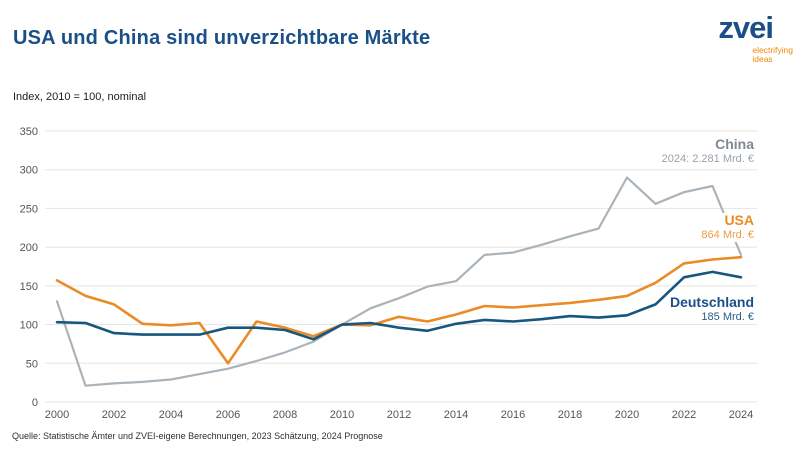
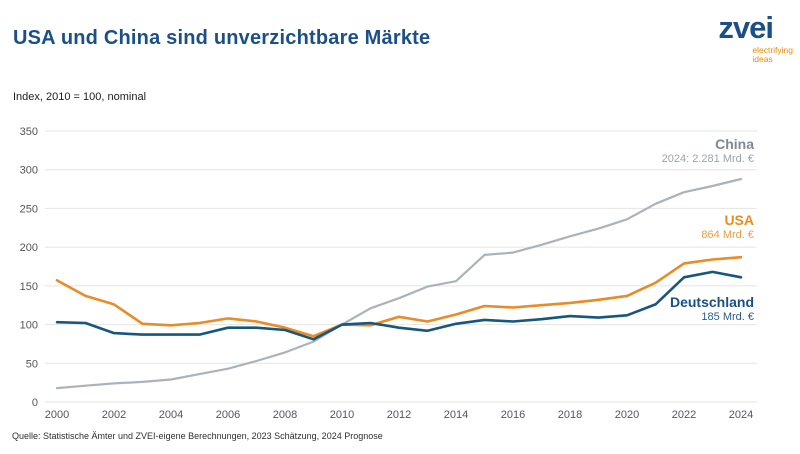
China/2000: 130 -> 20
USA/2006: 50 -> 110
China/2020: 290 -> 240
China/2024: 190 -> 290
